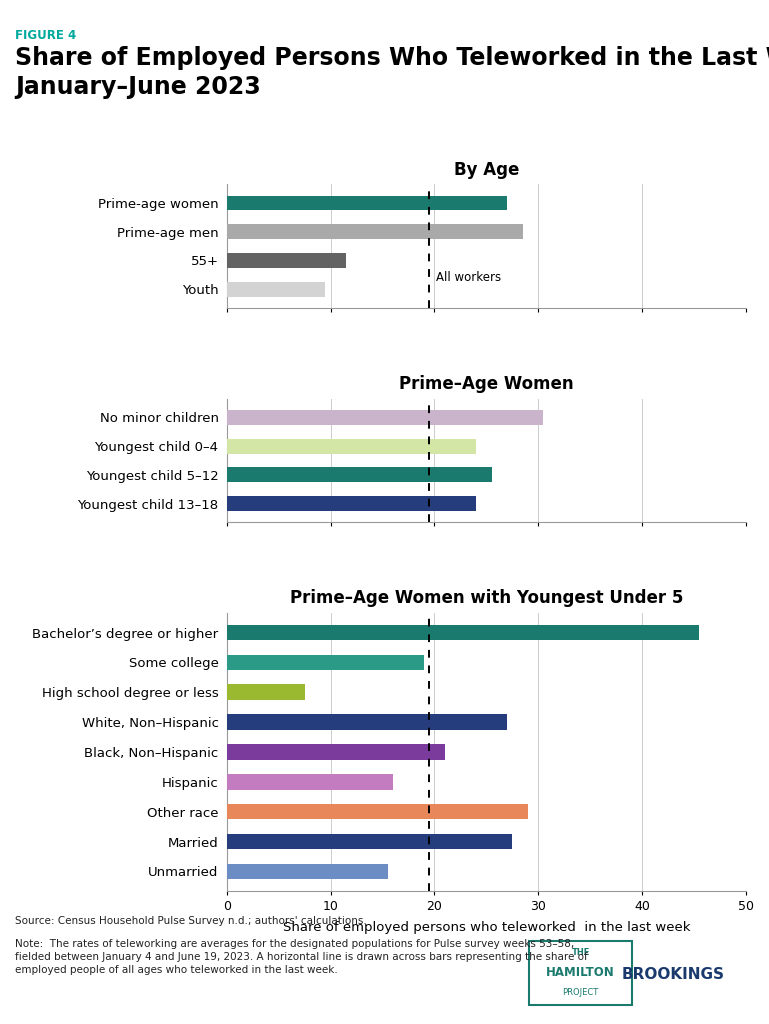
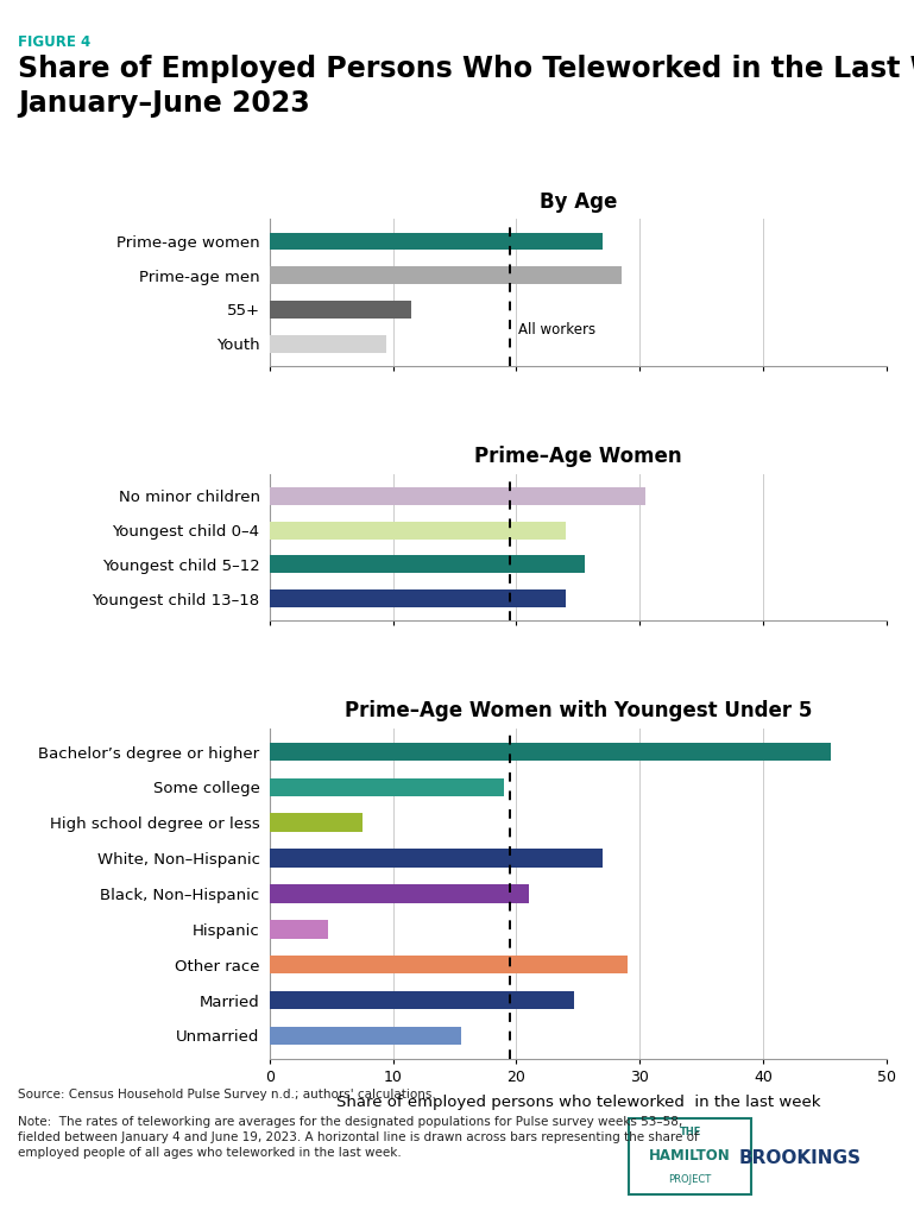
Prime–Age Women with Youngest Under 5/Hispanic: 16.0 -> 4.7
Prime–Age Women with Youngest Under 5/Married: 27.5 -> 24.7
